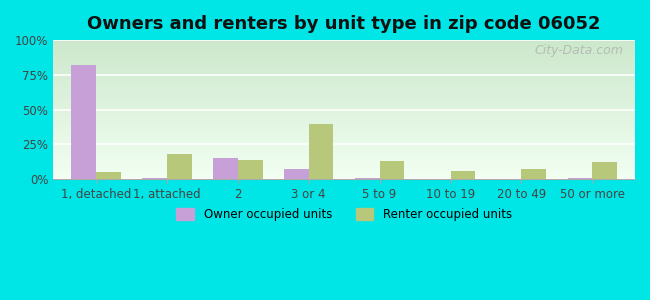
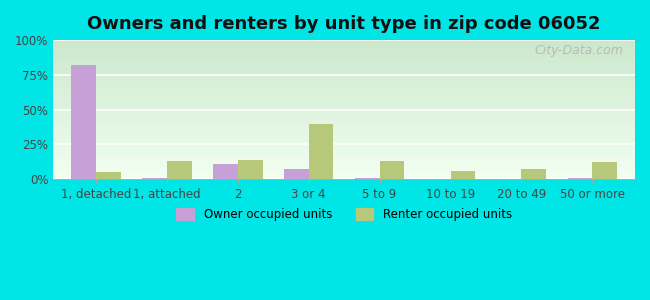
Renter occupied units/1, attached: 18% -> 13%
Owner occupied units/2: 15% -> 11%
